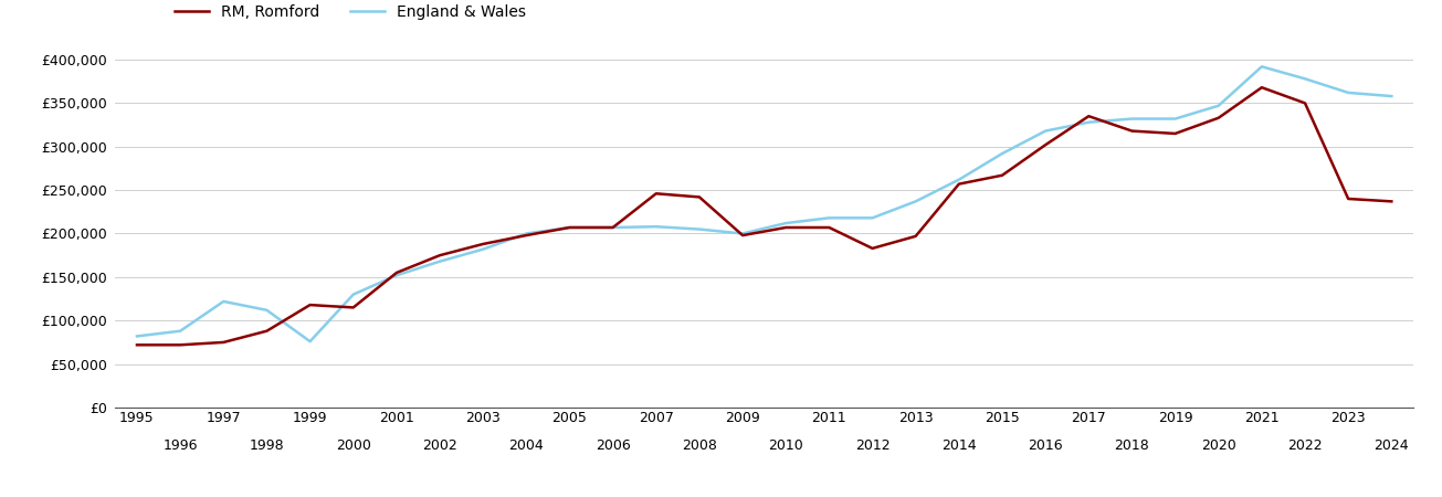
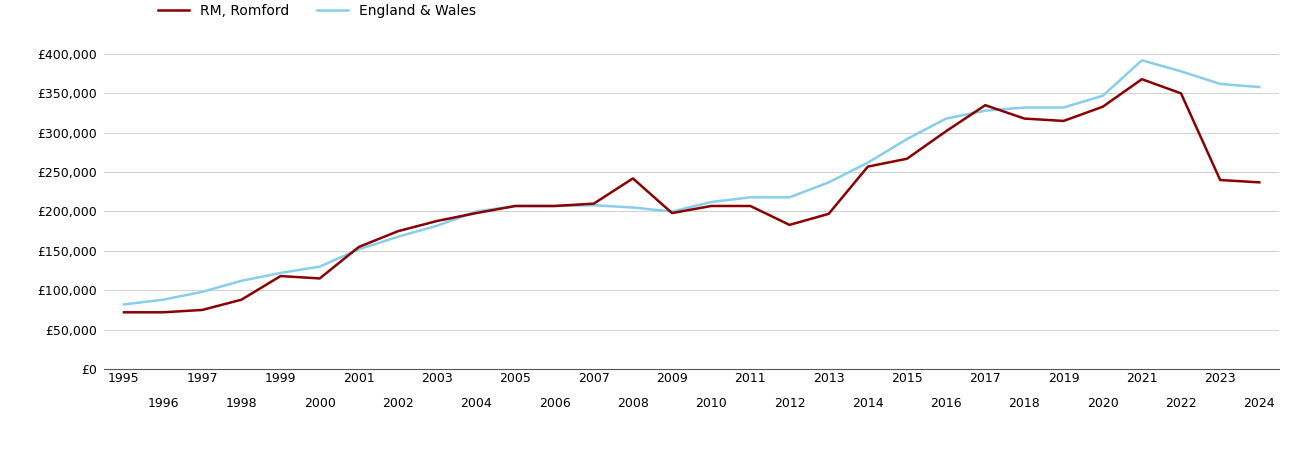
England & Wales/1997: £122,000 -> £98,000
England & Wales/1999: £76,000 -> £122,000
RM, Romford/2007: £246,000 -> £210,000
